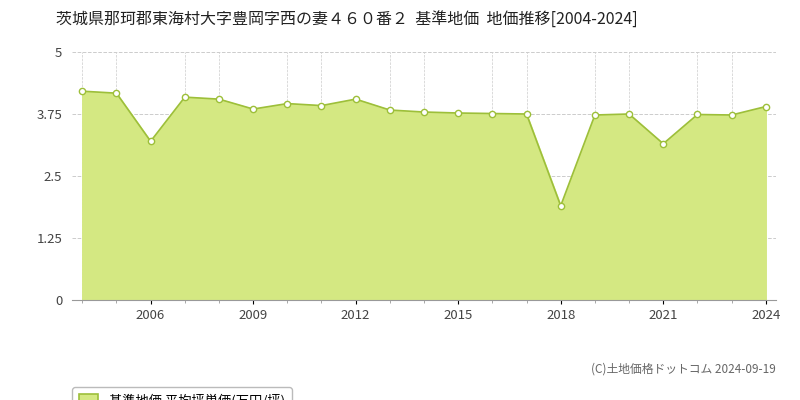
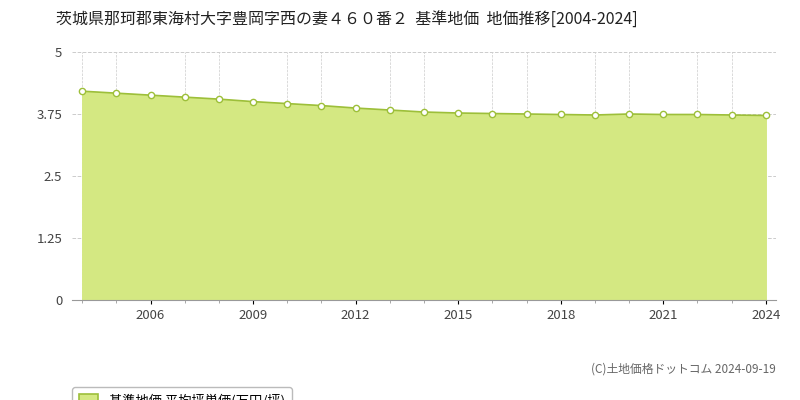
2006: 3.20 -> 4.13
2009: 3.85 -> 4.00
2012: 4.05 -> 3.87
2018: 1.90 -> 3.74
2021: 3.15 -> 3.74
2024: 3.90 -> 3.72
